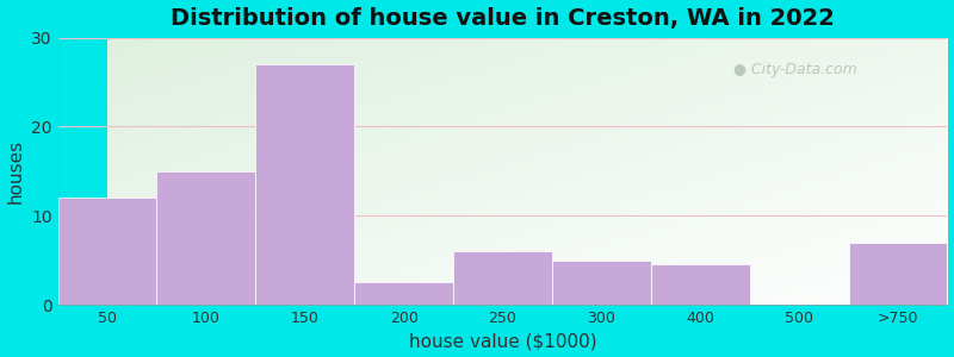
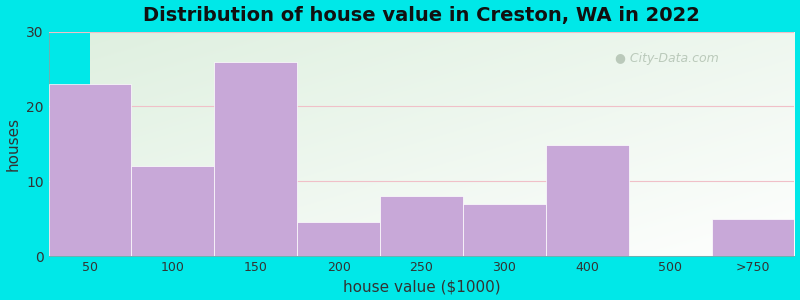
50: 12.0 -> 23.0
100: 15.0 -> 12.0
150: 27.0 -> 26.0
200: 2.5 -> 4.6
250: 6.0 -> 8.0
300: 5.0 -> 7.0
400: 4.5 -> 14.8
>750: 7.0 -> 5.0
